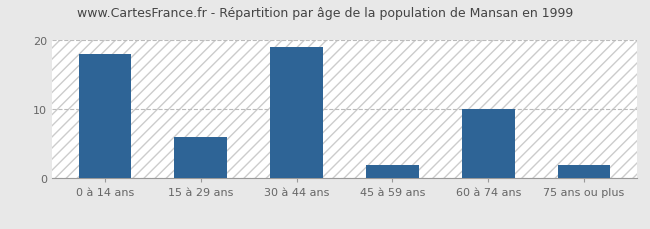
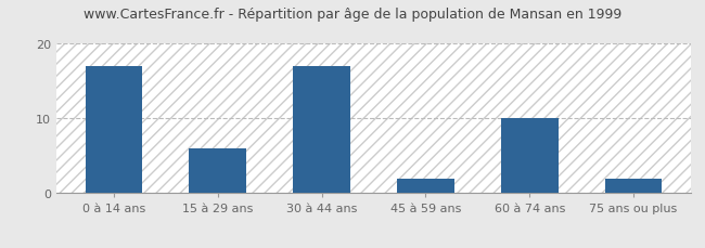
0 à 14 ans: 18 -> 17
30 à 44 ans: 19 -> 17
